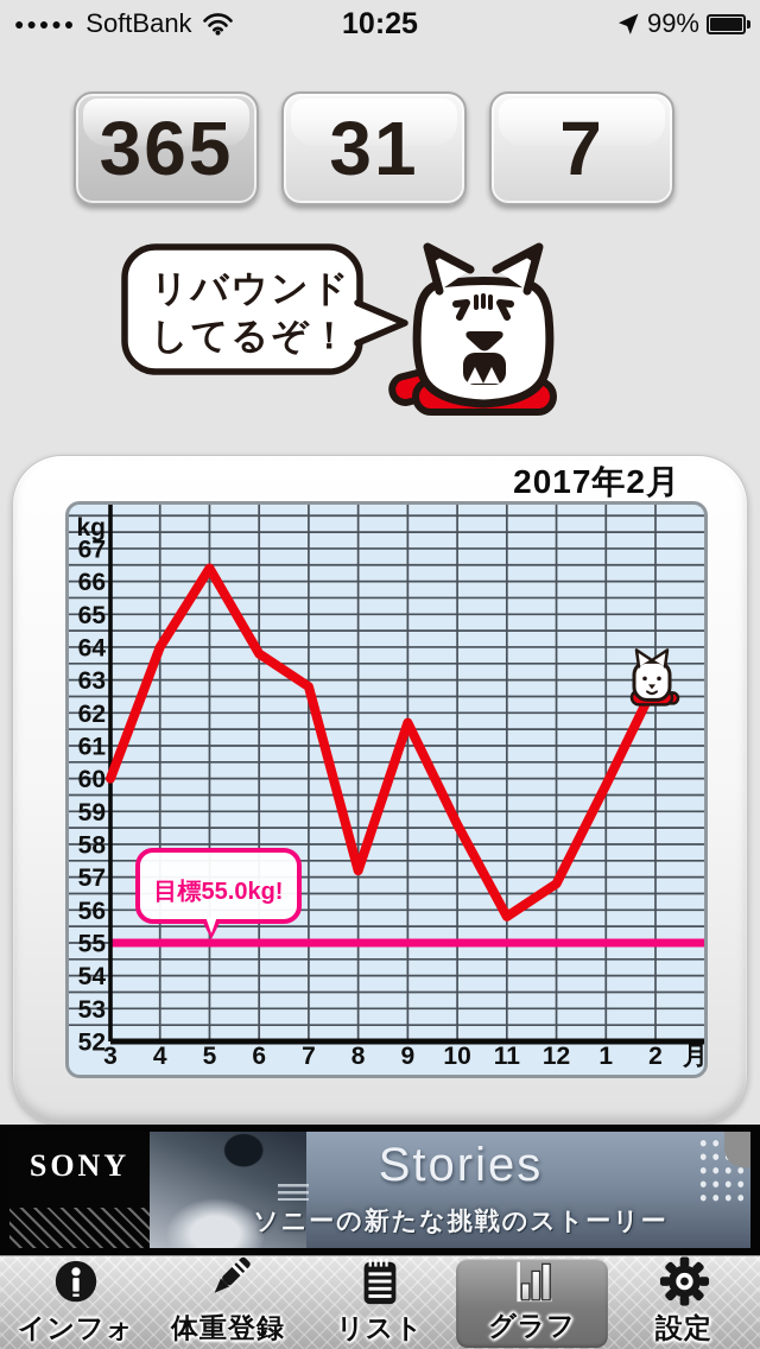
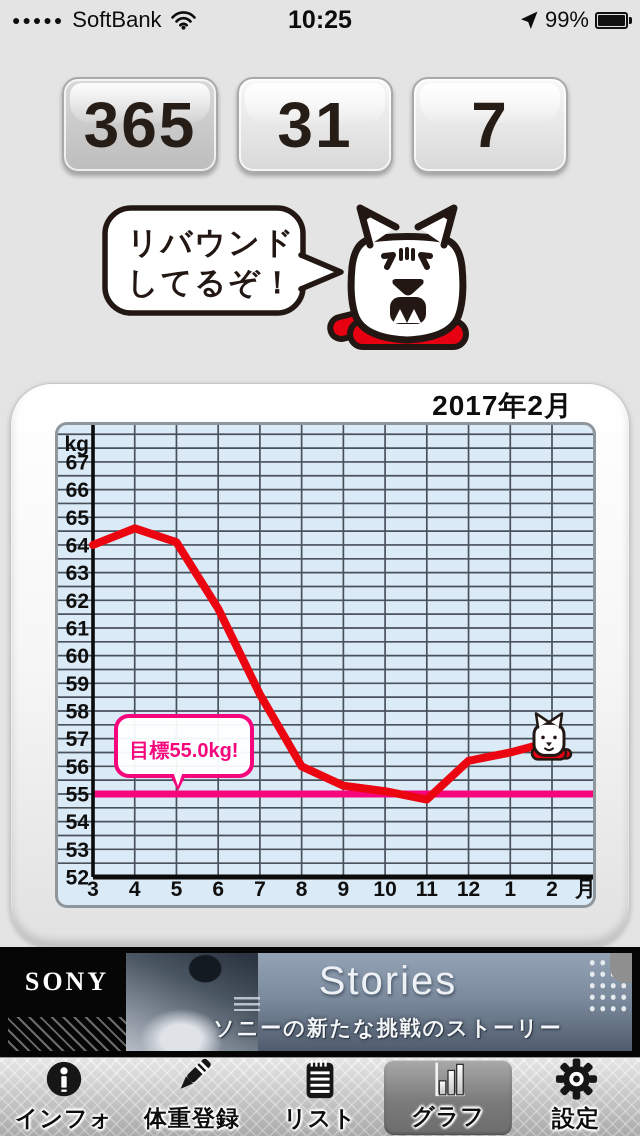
3: 60.0 -> 64.0
4: 64.0 -> 64.6
5: 66.4 -> 64.1
6: 63.8 -> 61.7
7: 62.8 -> 58.6
8: 57.2 -> 56.0
9: 61.7 -> 55.3
10: 58.6 -> 55.1
11: 55.8 -> 54.8
12: 56.8 -> 56.2
1: 59.8 -> 56.5
2: 62.9 -> 56.9
